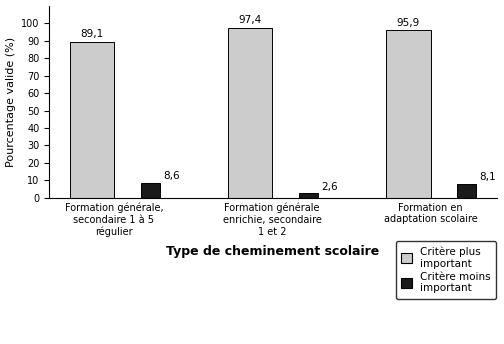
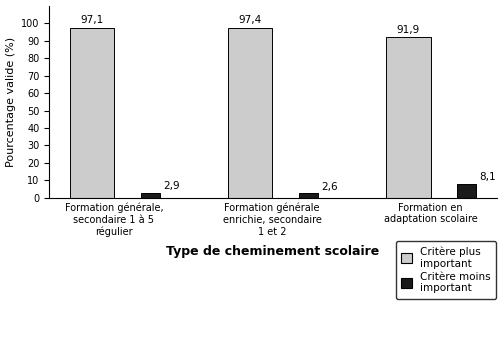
Critère plus important/Formation générale, secondaire 1 à 5 régulier: 89,1 -> 97,1
Critère moins important/Formation générale, secondaire 1 à 5 régulier: 8,6 -> 2,9
Critère plus important/Formation en adaptation scolaire: 95,9 -> 91,9
